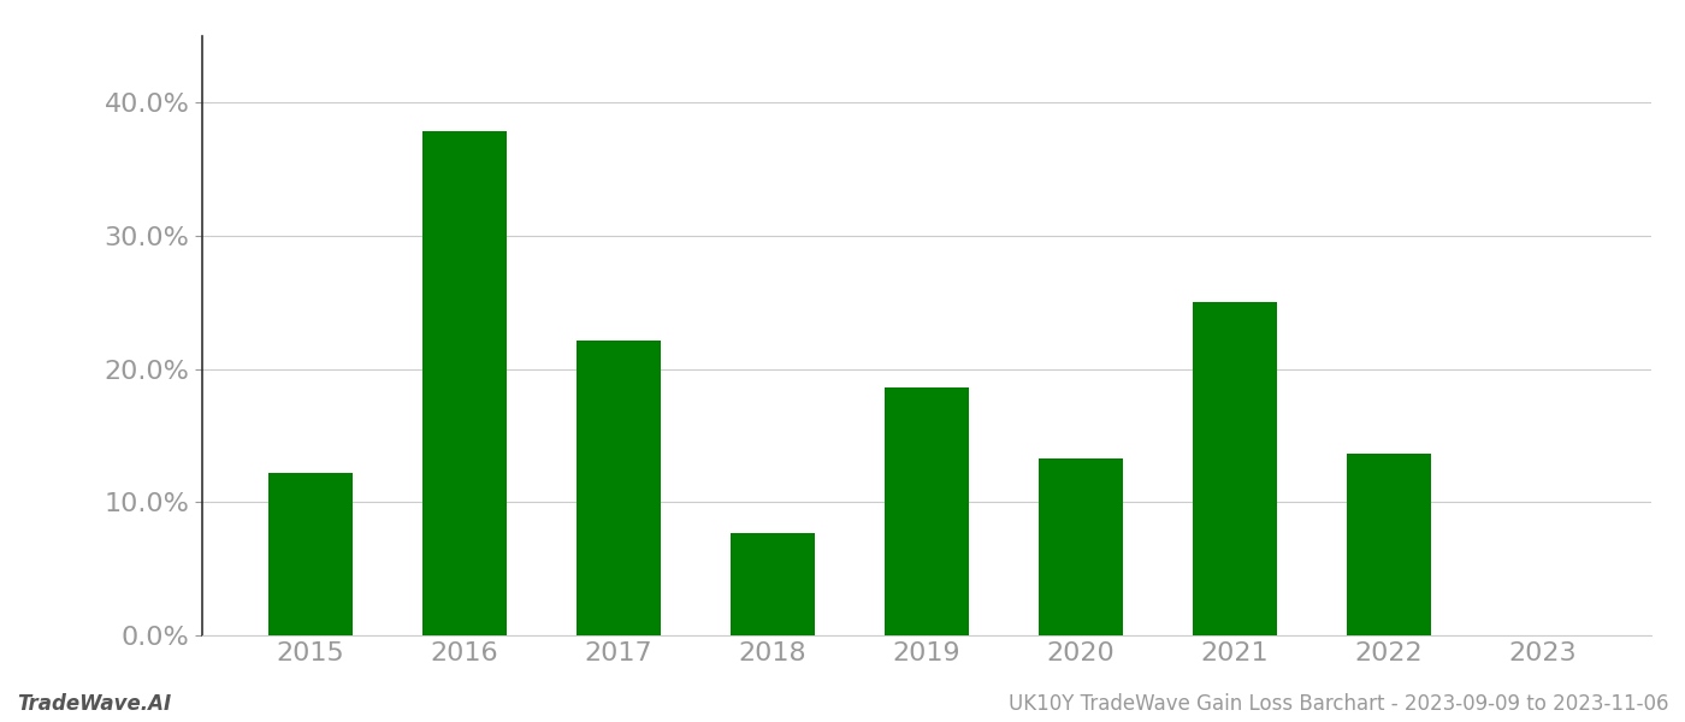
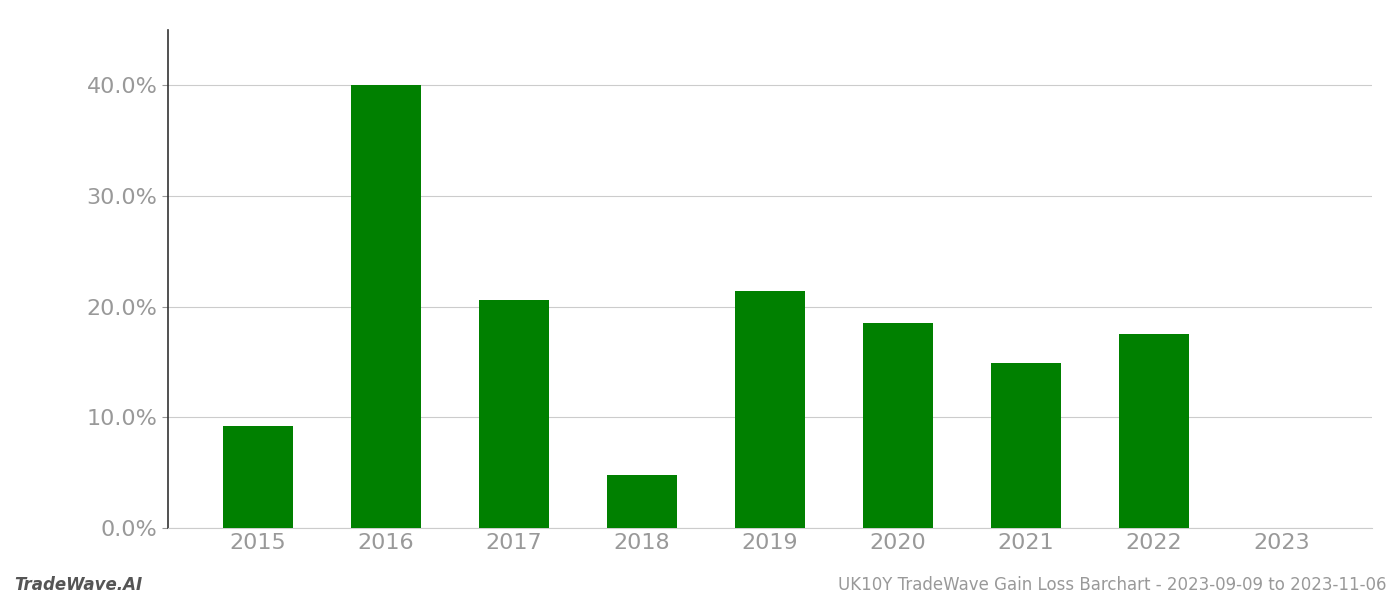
2015: 12.2% -> 9.2%
2016: 37.9% -> 40.0%
2017: 22.1% -> 20.6%
2018: 7.7% -> 4.8%
2019: 18.6% -> 21.4%
2020: 13.3% -> 18.5%
2021: 25.0% -> 14.9%
2022: 13.6% -> 17.5%
